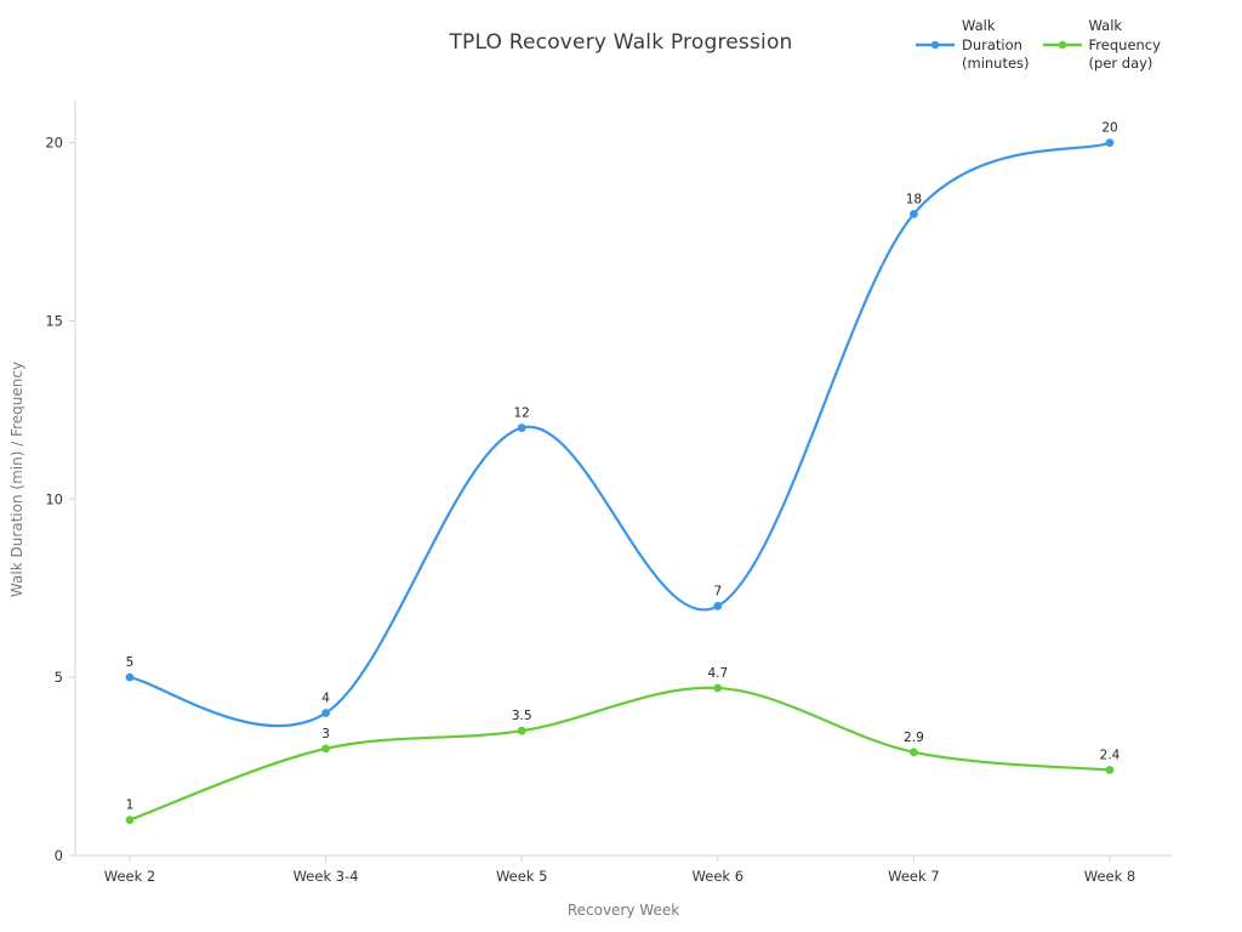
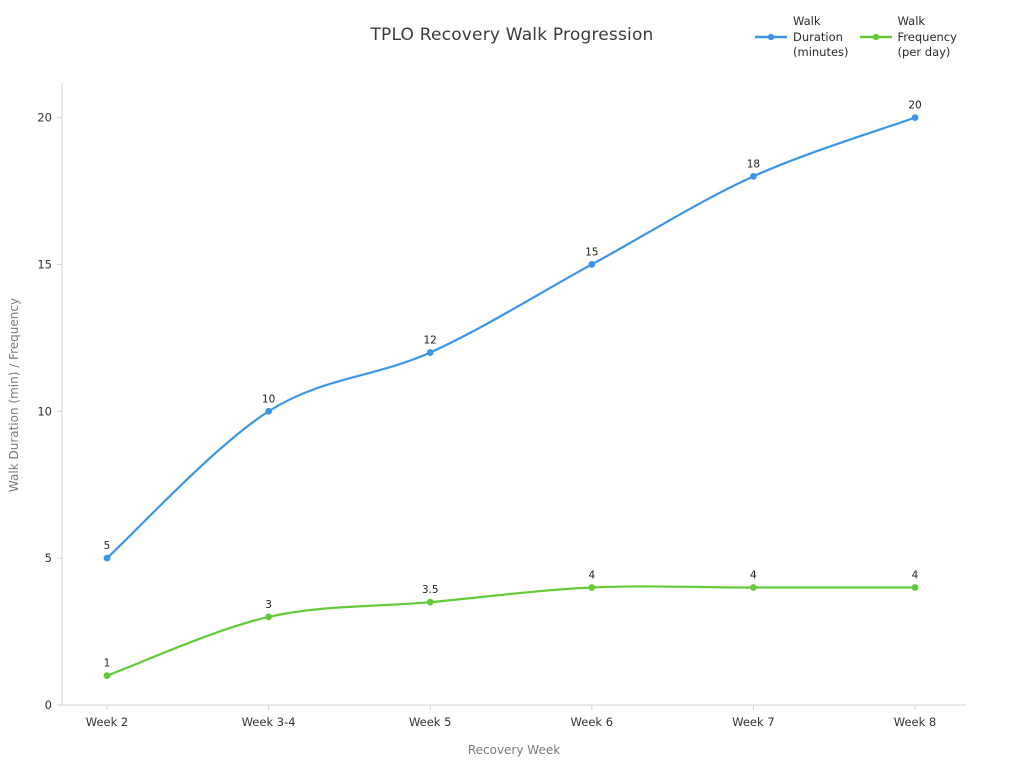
Walk Duration (minutes)/Week 3-4: 4 -> 10
Walk Duration (minutes)/Week 6: 7 -> 15
Walk Frequency (per day)/Week 6: 4.7 -> 4
Walk Frequency (per day)/Week 7: 2.9 -> 4
Walk Frequency (per day)/Week 8: 2.4 -> 4
